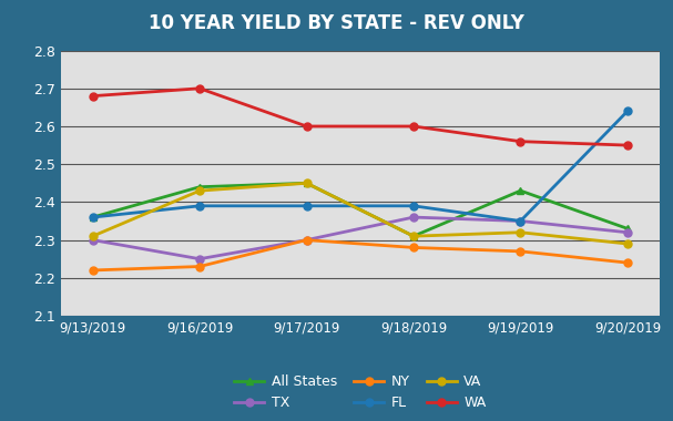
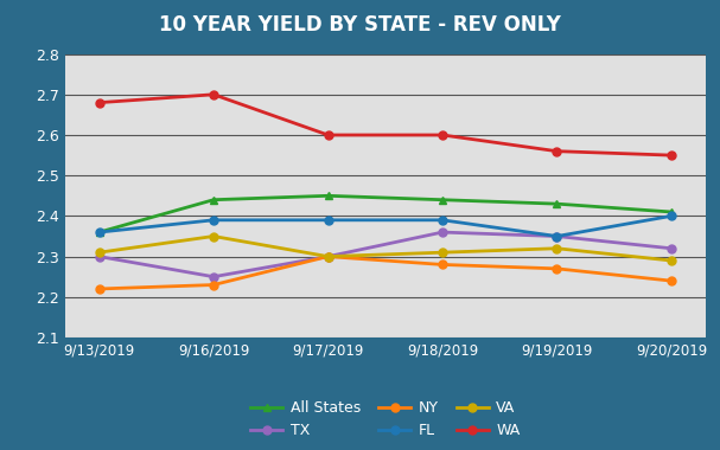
VA/9/16/2019: 2.43 -> 2.35
VA/9/17/2019: 2.45 -> 2.30
All States/9/18/2019: 2.31 -> 2.44
All States/9/20/2019: 2.33 -> 2.41
FL/9/20/2019: 2.64 -> 2.40
